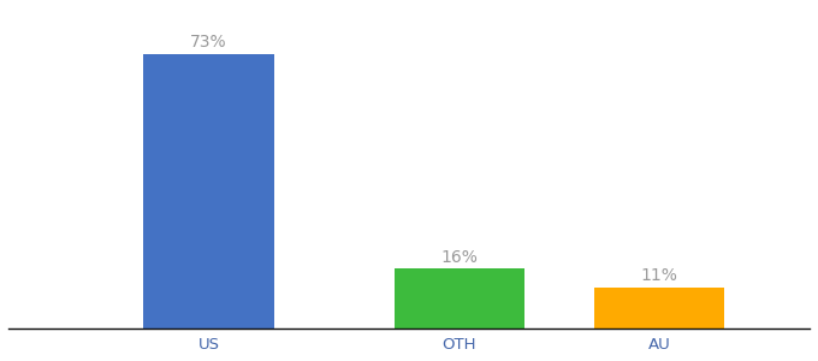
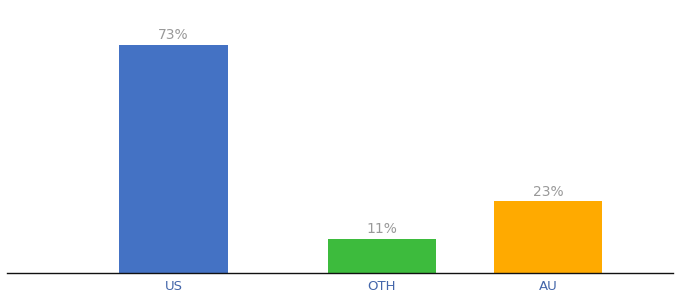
OTH: 16% -> 11%
AU: 11% -> 23%
